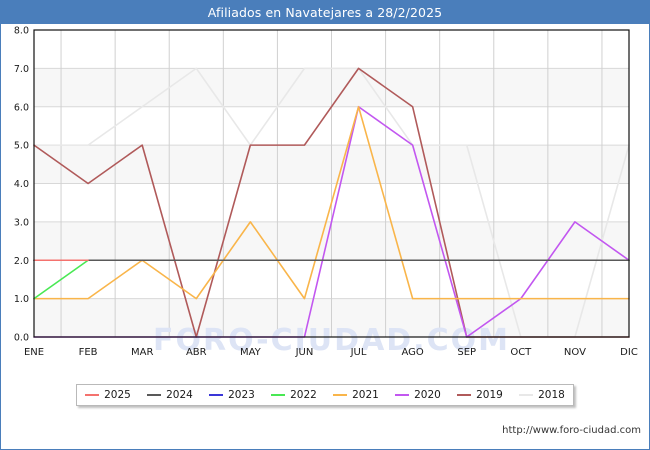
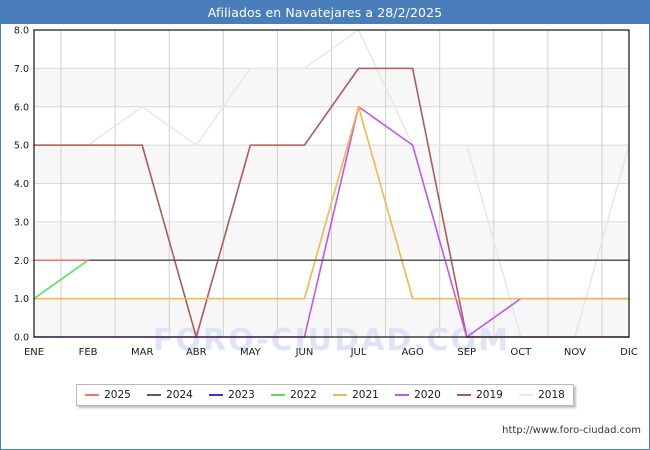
2019/FEB: 4 -> 5
2021/MAR: 2 -> 1
2018/ABR: 7 -> 5
2021/MAY: 3 -> 1
2018/MAY: 5 -> 7
2018/JUL: 7 -> 8
2019/AGO: 6 -> 7
2020/NOV: 3 -> 1
2020/DIC: 2 -> 1
